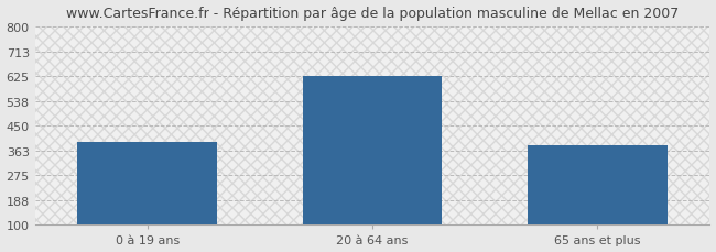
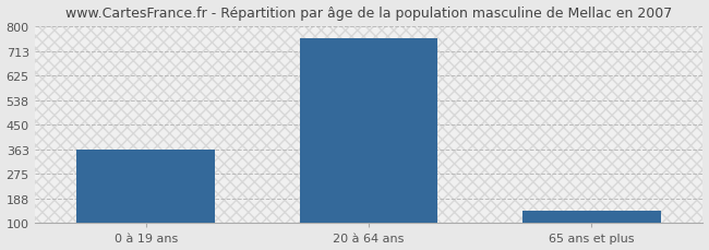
0 à 19 ans: 395 -> 363
20 à 64 ans: 625 -> 760
65 ans et plus: 380 -> 144
